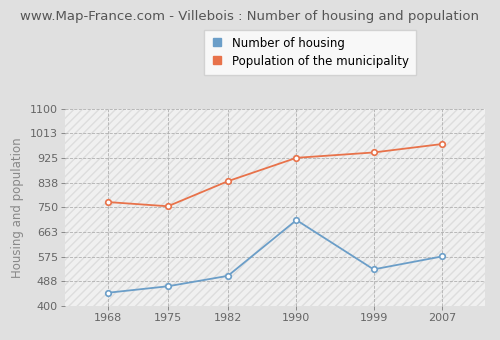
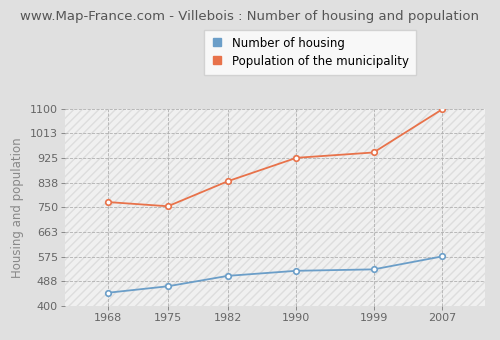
Number of housing/1990: 705 -> 525
Population of the municipality/2007: 975 -> 1098
